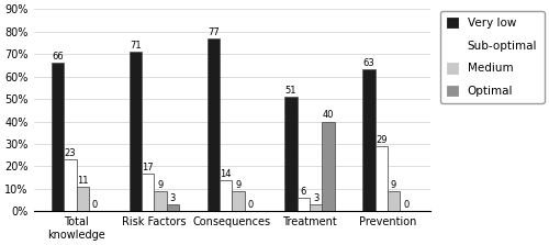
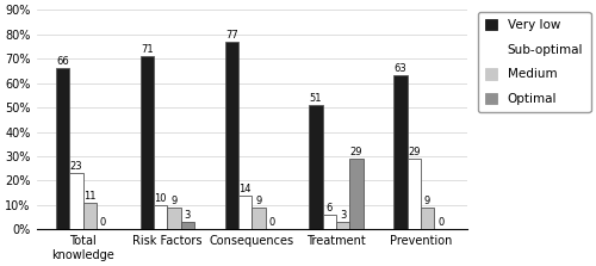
Sub-optimal/Risk Factors: 17 -> 10
Optimal/Treatment: 40 -> 29
